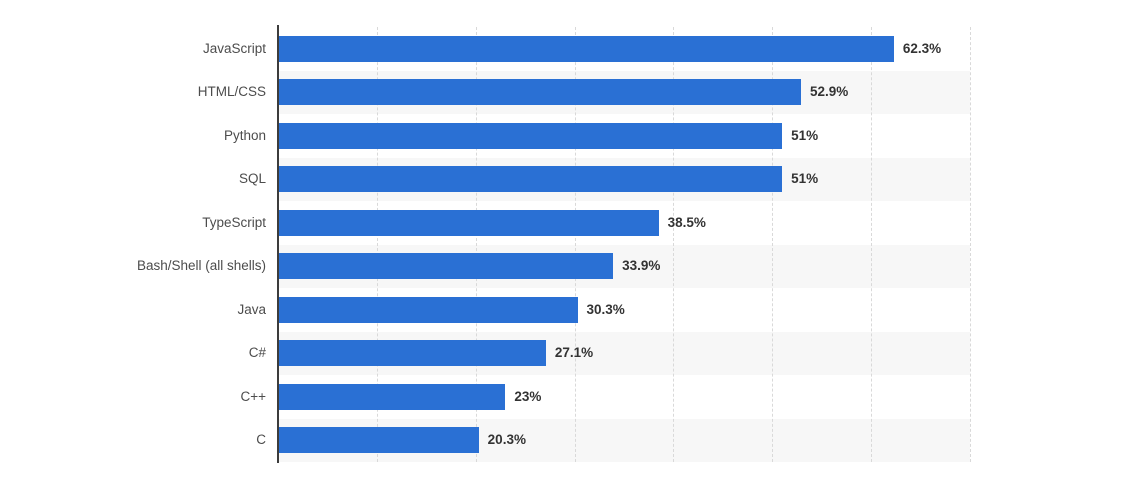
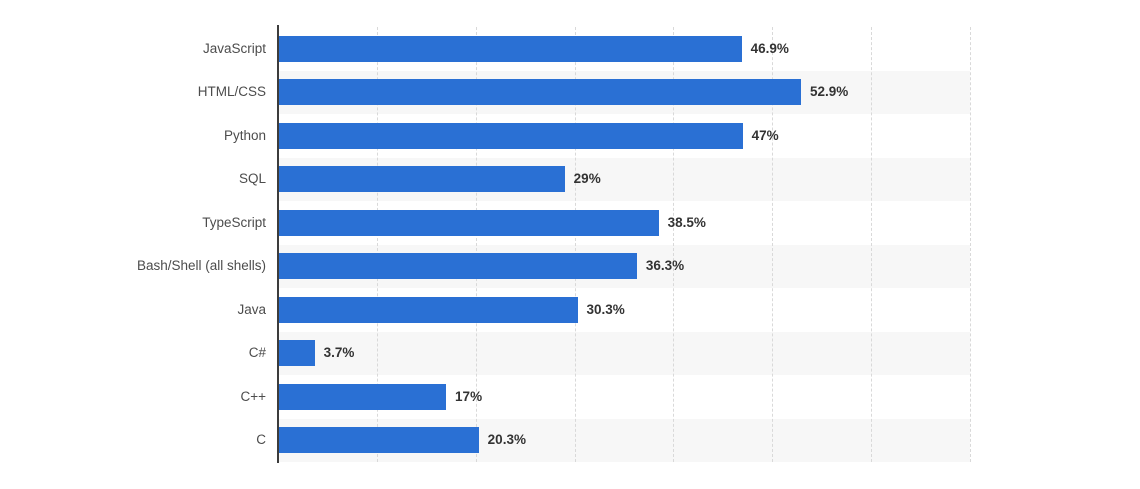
JavaScript: 62.3% -> 46.9%
Python: 51% -> 47%
SQL: 51% -> 29%
Bash/Shell (all shells): 33.9% -> 36.3%
C#: 27.1% -> 3.7%
C++: 23% -> 17%
